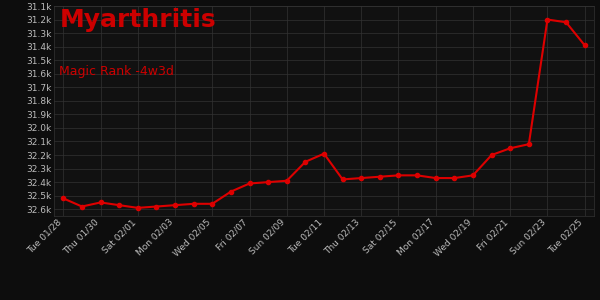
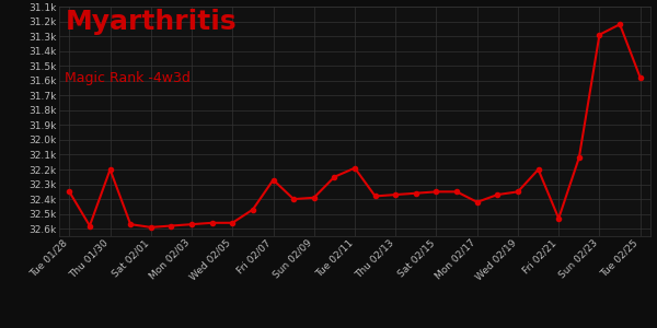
Tue 01/28: 32.52k -> 32.35k
Thu 01/30: 32.55k -> 32.20k
Fri 02/07: 32.41k -> 32.27k
Mon 02/17: 32.37k -> 32.42k
Fri 02/21: 32.15k -> 32.53k
Sun 02/23: 31.20k -> 31.29k
Tue 02/25: 31.39k -> 31.58k
